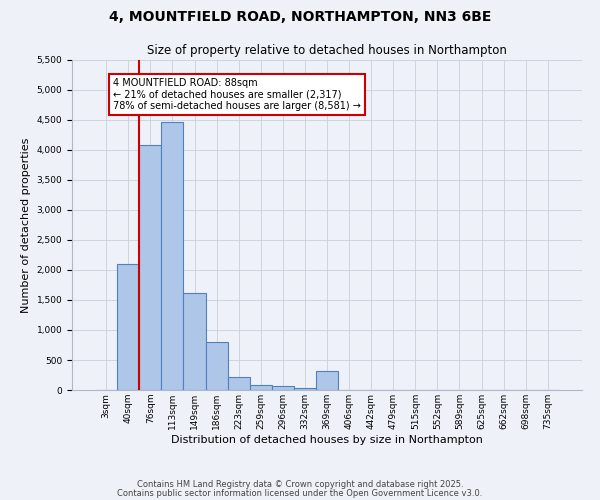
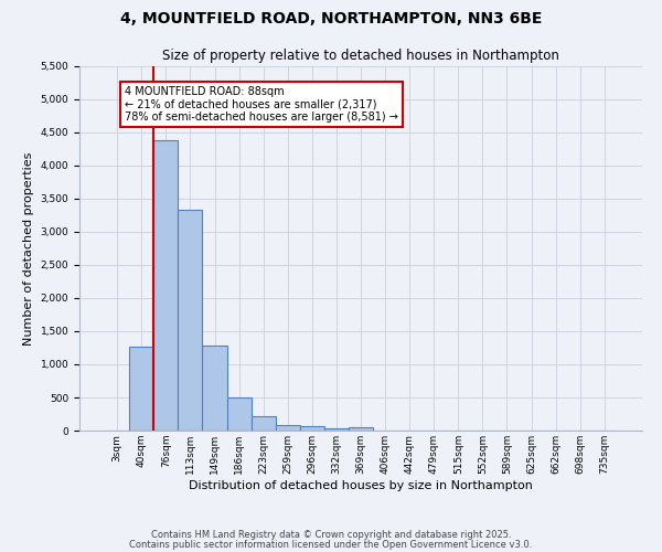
40sqm: 2,100 -> 1,270
76sqm: 4,080 -> 4,380
113sqm: 4,460 -> 3,330
149sqm: 1,620 -> 1,290
186sqm: 800 -> 500
369sqm: 320 -> 60
